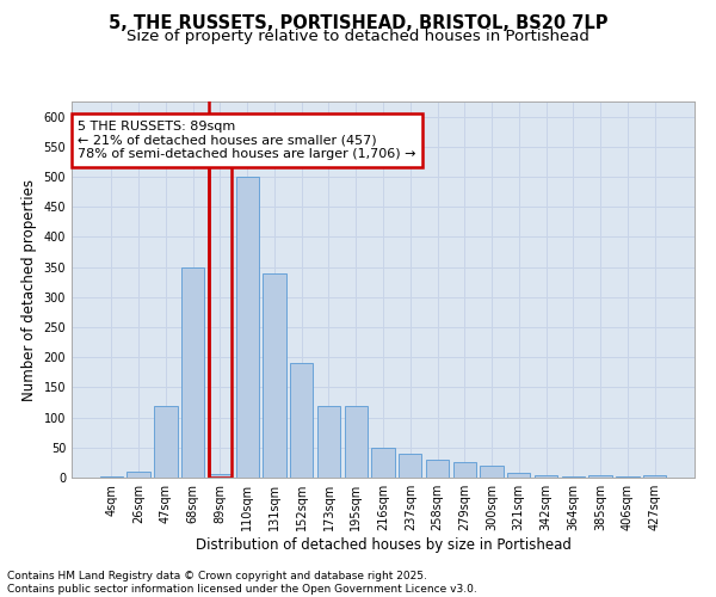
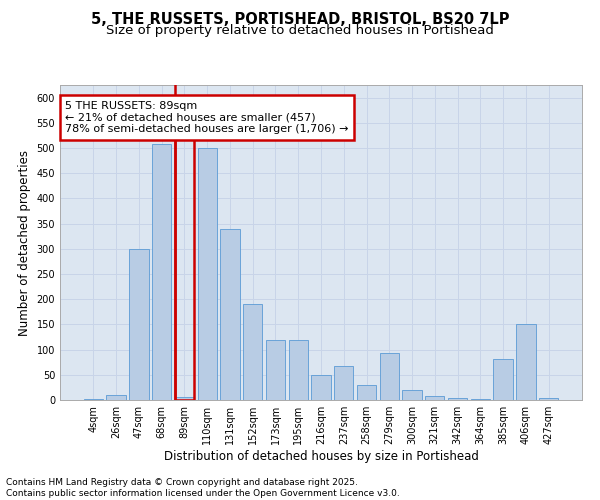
47sqm: 120 -> 300
68sqm: 350 -> 508
237sqm: 40 -> 68
279sqm: 25 -> 94
385sqm: 3 -> 82
406sqm: 2 -> 150
